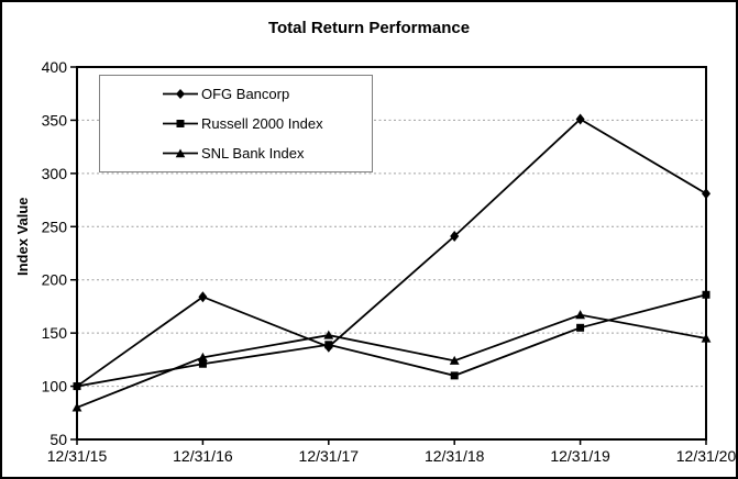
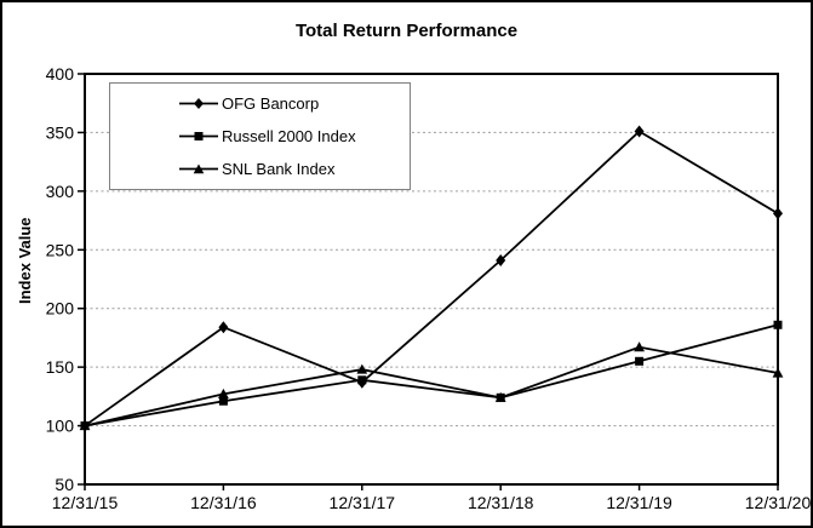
SNL Bank Index/12/31/15: 80 -> 100
Russell 2000 Index/12/31/18: 110 -> 120
